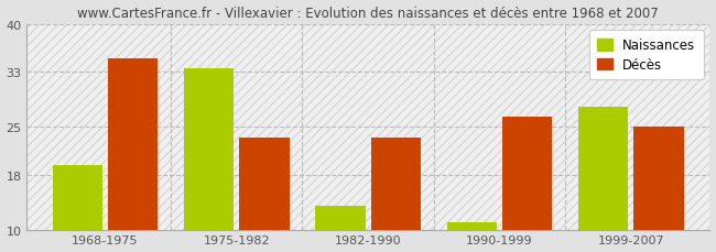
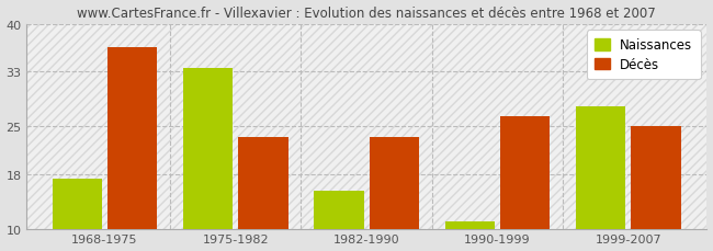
Naissances/1968-1975: 19.5 -> 17.4
Décès/1968-1975: 35.0 -> 36.6
Naissances/1982-1990: 13.5 -> 15.6
